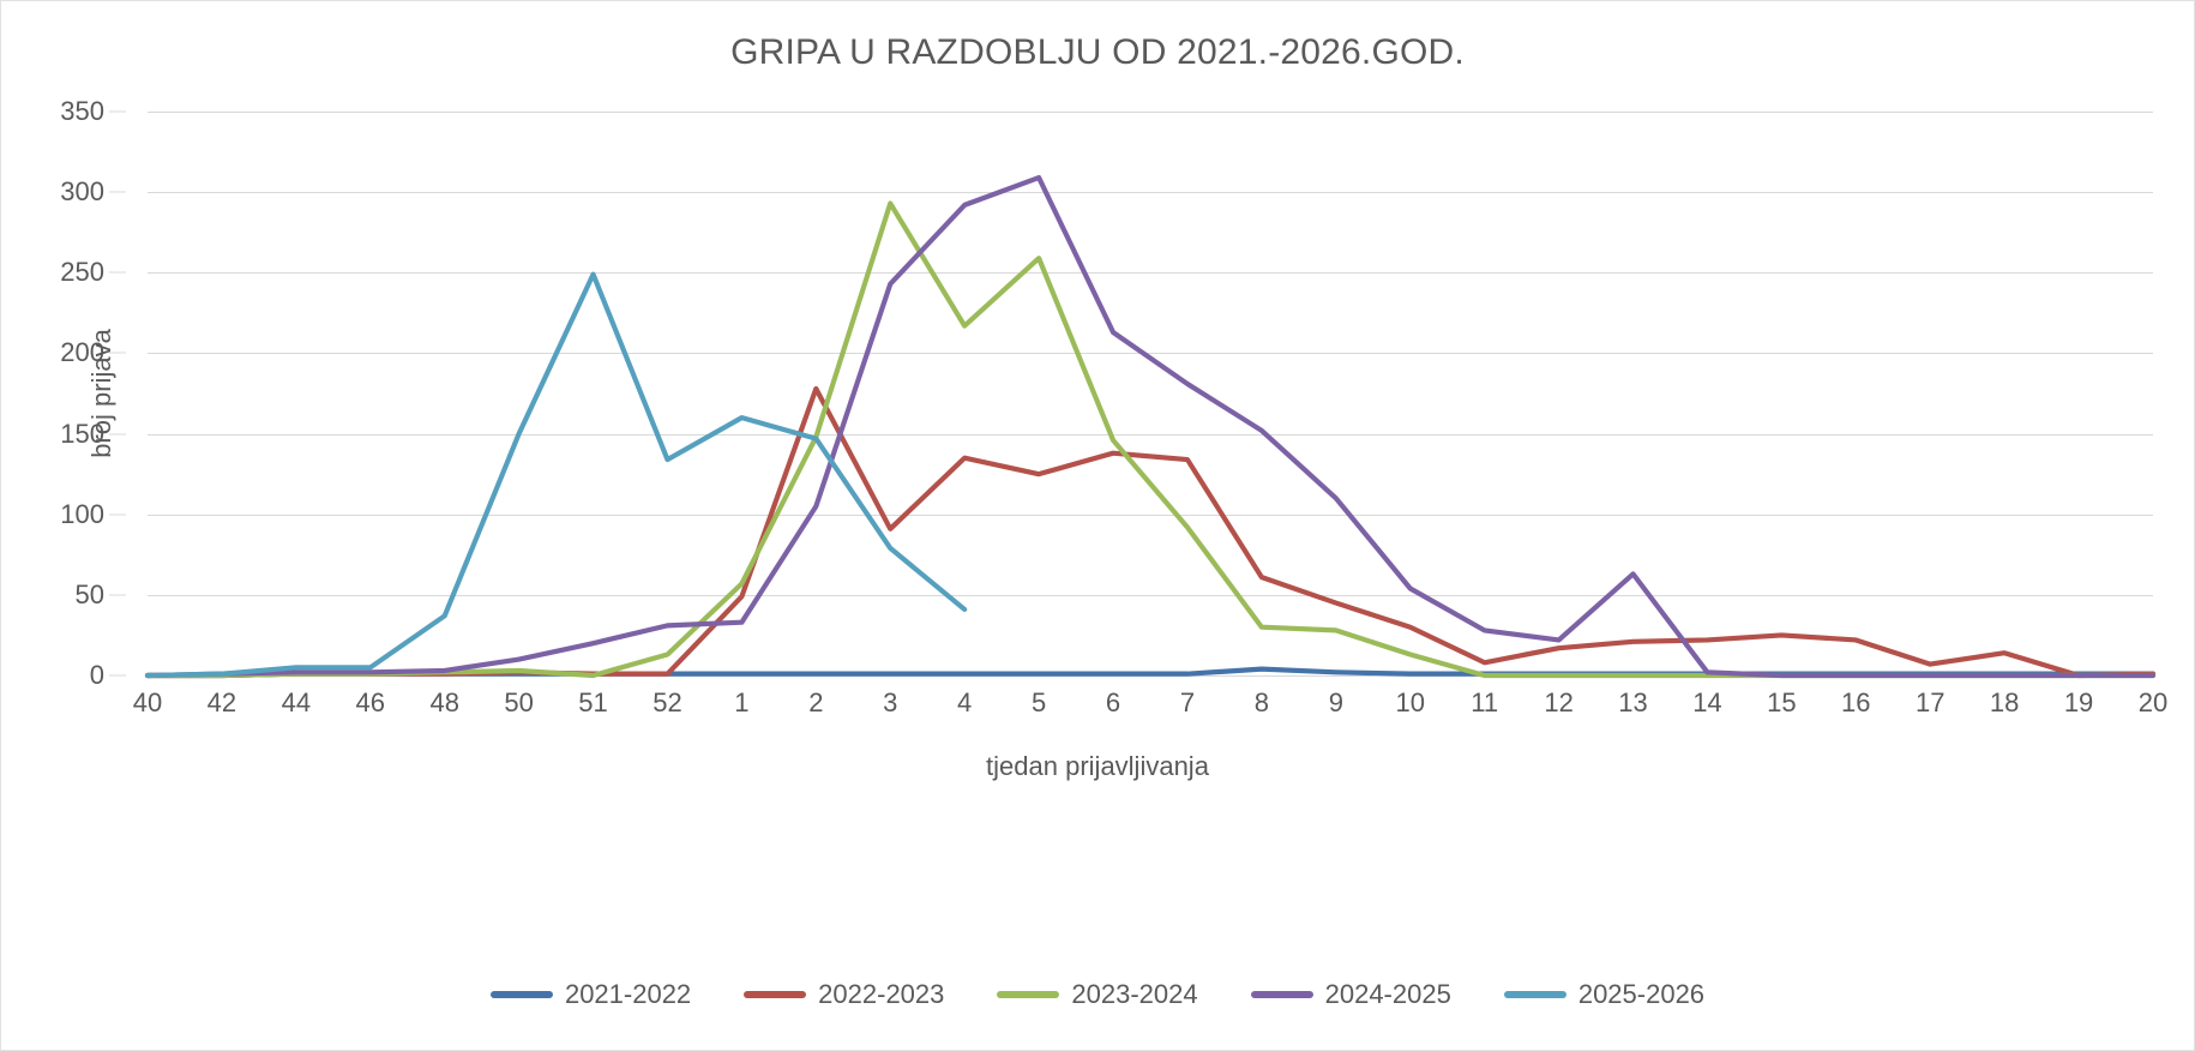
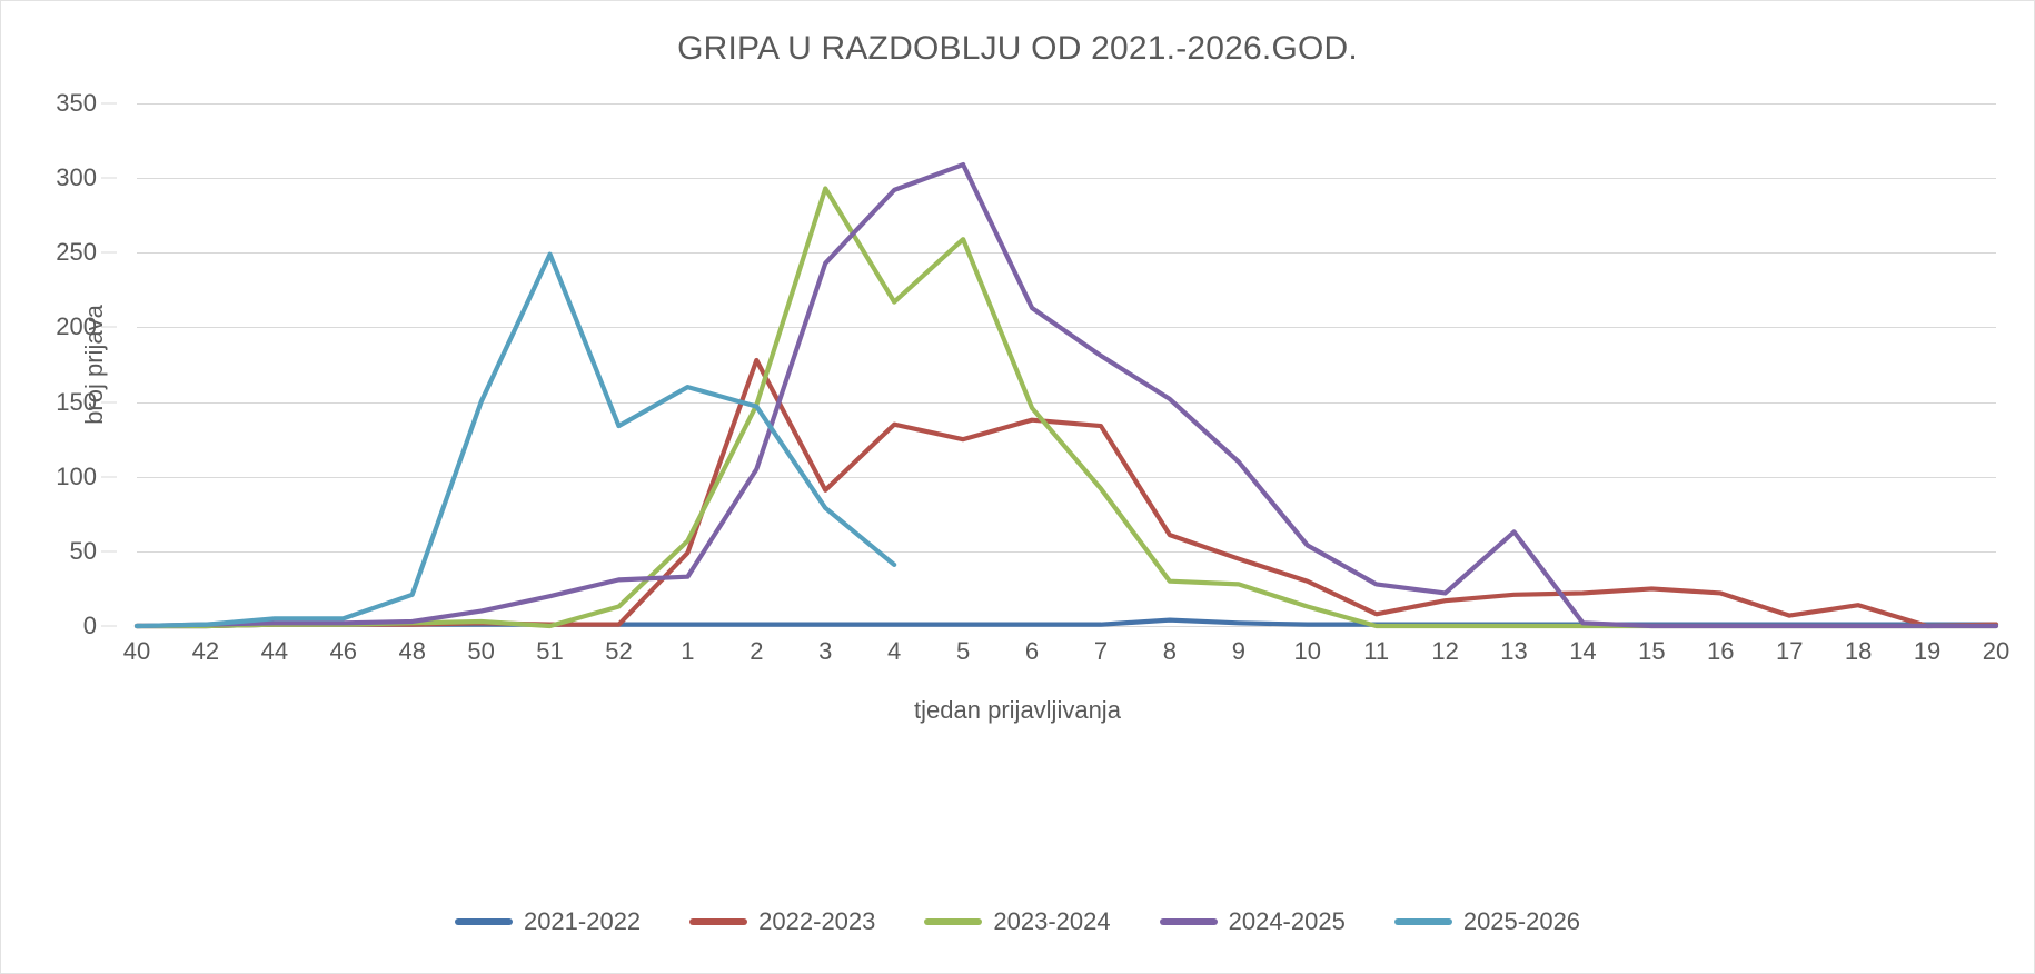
2025-2026/48: 37 -> 21
